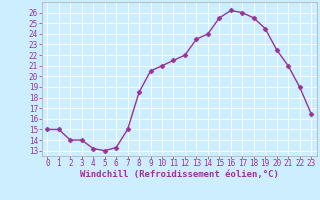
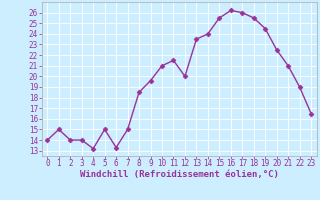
0: 15.0 -> 14.0
5: 13.0 -> 15.0
9: 20.5 -> 19.6
12: 22.0 -> 20.0
